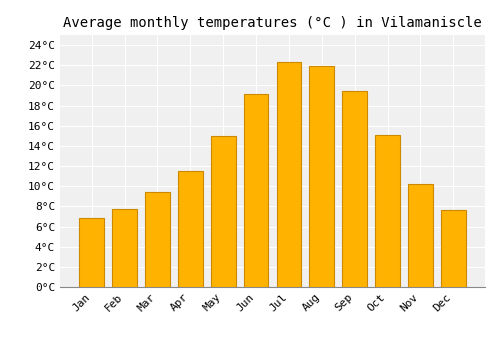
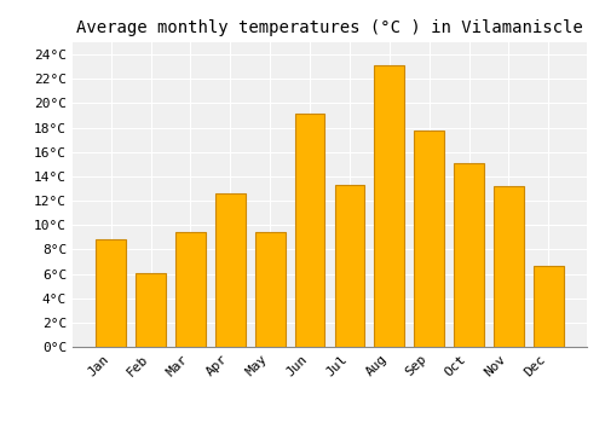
Jan: 6.8°C -> 8.8°C
Feb: 7.7°C -> 6.1°C
Apr: 11.5°C -> 12.6°C
May: 15.0°C -> 9.4°C
Jul: 22.3°C -> 13.3°C
Aug: 21.9°C -> 23.1°C
Sep: 19.4°C -> 17.8°C
Nov: 10.2°C -> 13.2°C
Dec: 7.6°C -> 6.6°C
